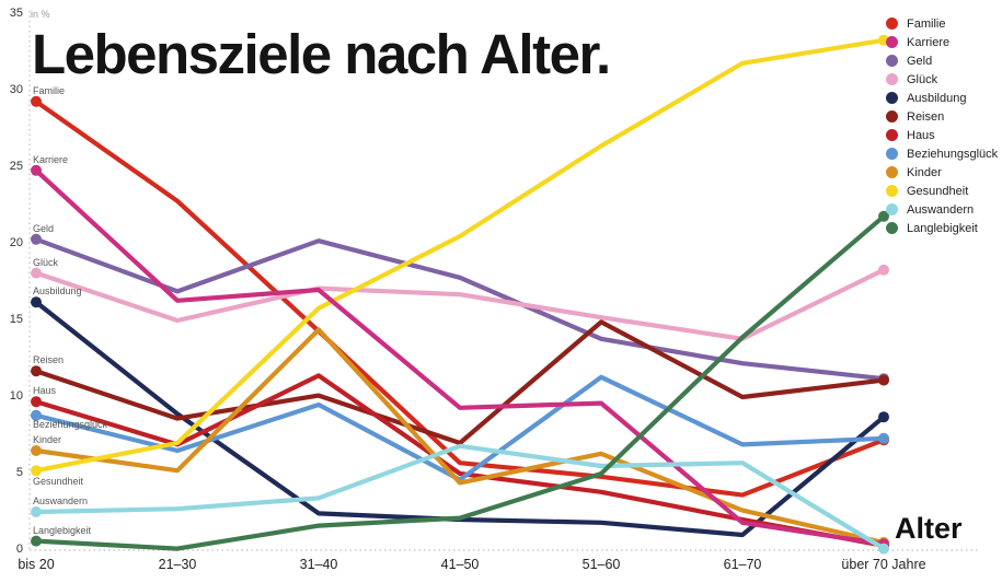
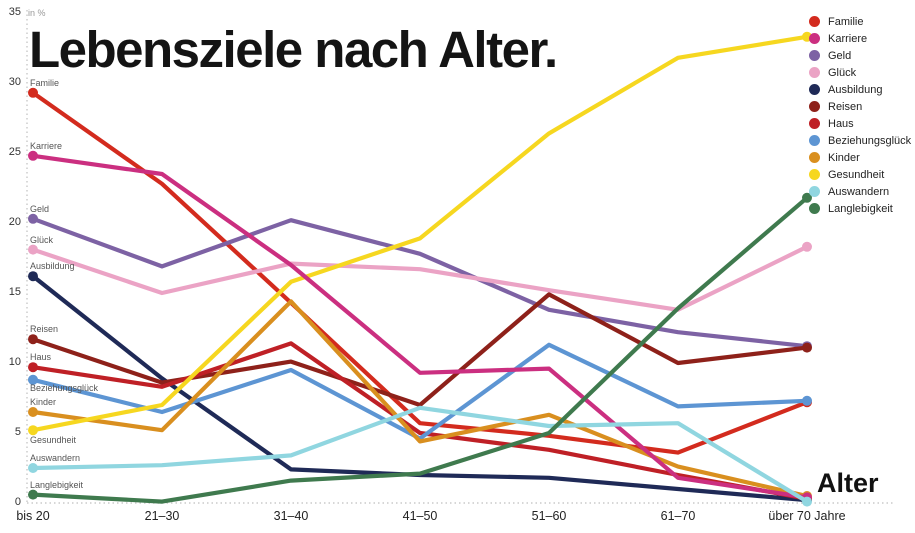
Karriere/21–30: 16.3 -> 23.5
Haus/21–30: 6.9 -> 8.3
Gesundheit/41–50: 20.5 -> 18.9
Ausbildung/über 70 Jahre: 8.7 -> 0.2
